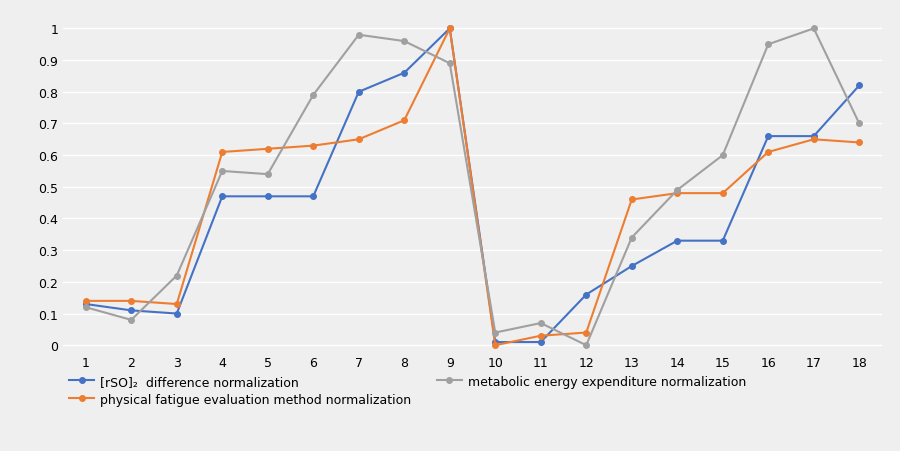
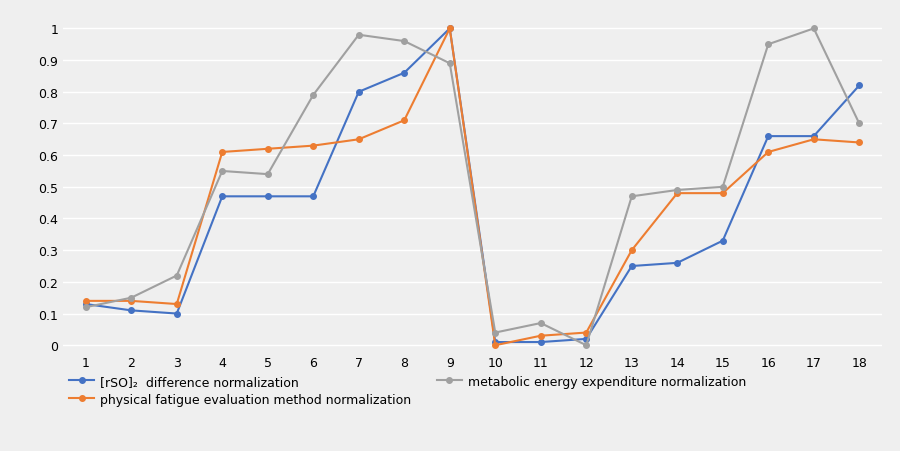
metabolic energy expenditure normalization/2: 0.08 -> 0.15
[rSO]₂ difference normalization/12: 0.16 -> 0.02
physical fatigue evaluation method normalization/13: 0.46 -> 0.30
metabolic energy expenditure normalization/13: 0.34 -> 0.47
[rSO]₂ difference normalization/14: 0.33 -> 0.26
metabolic energy expenditure normalization/15: 0.60 -> 0.50
